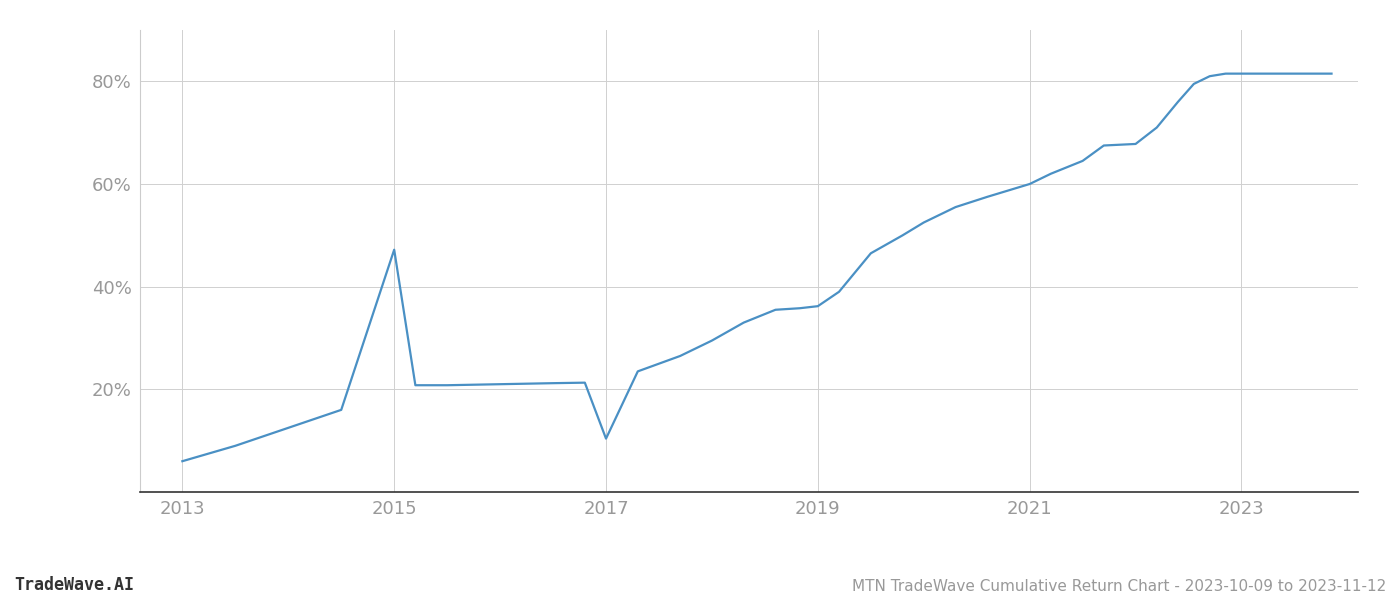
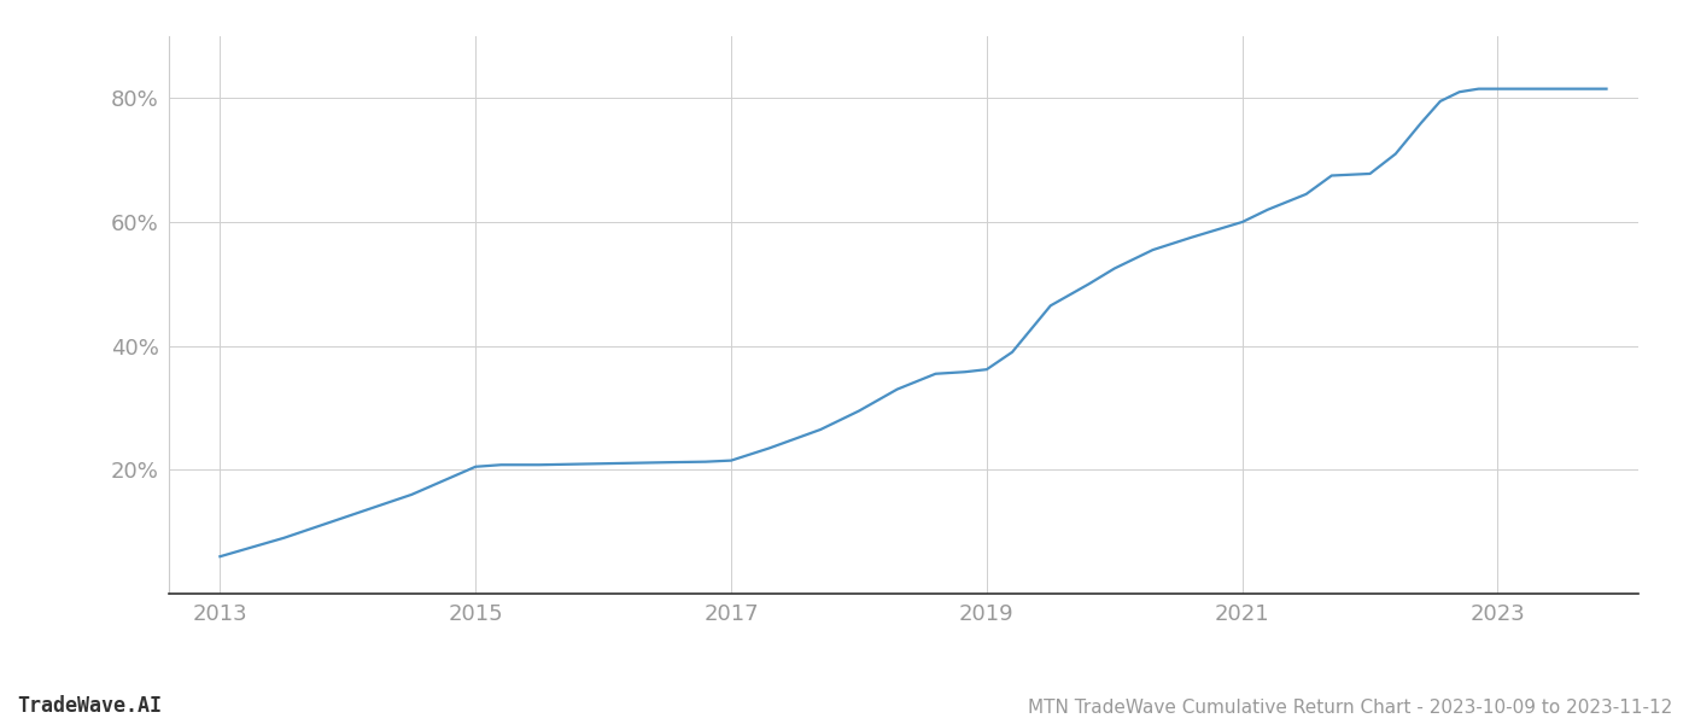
2015: 47.2% -> 20.5%
2017: 10.4% -> 21.5%
